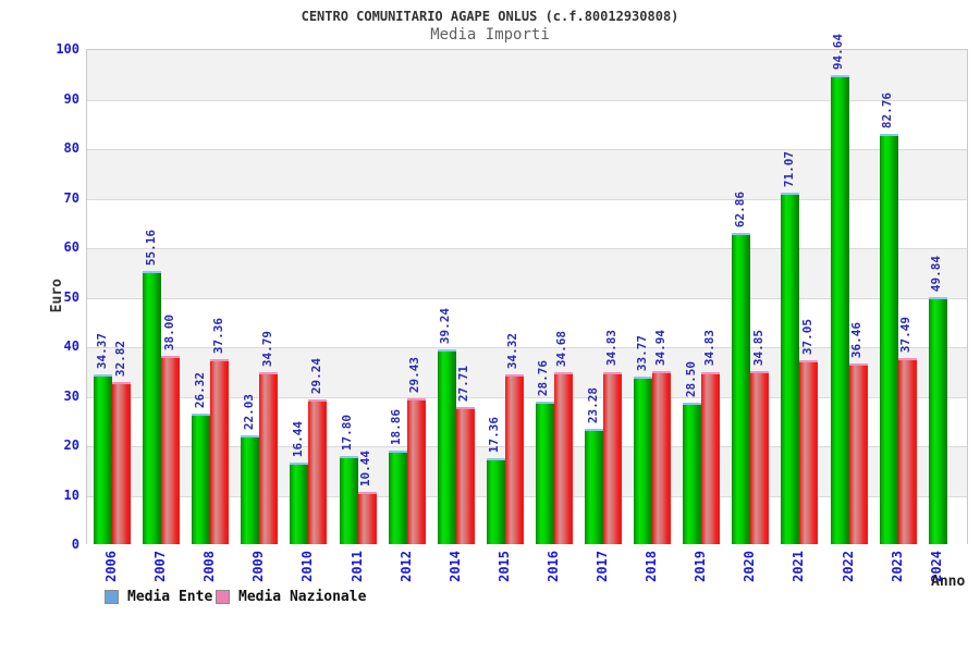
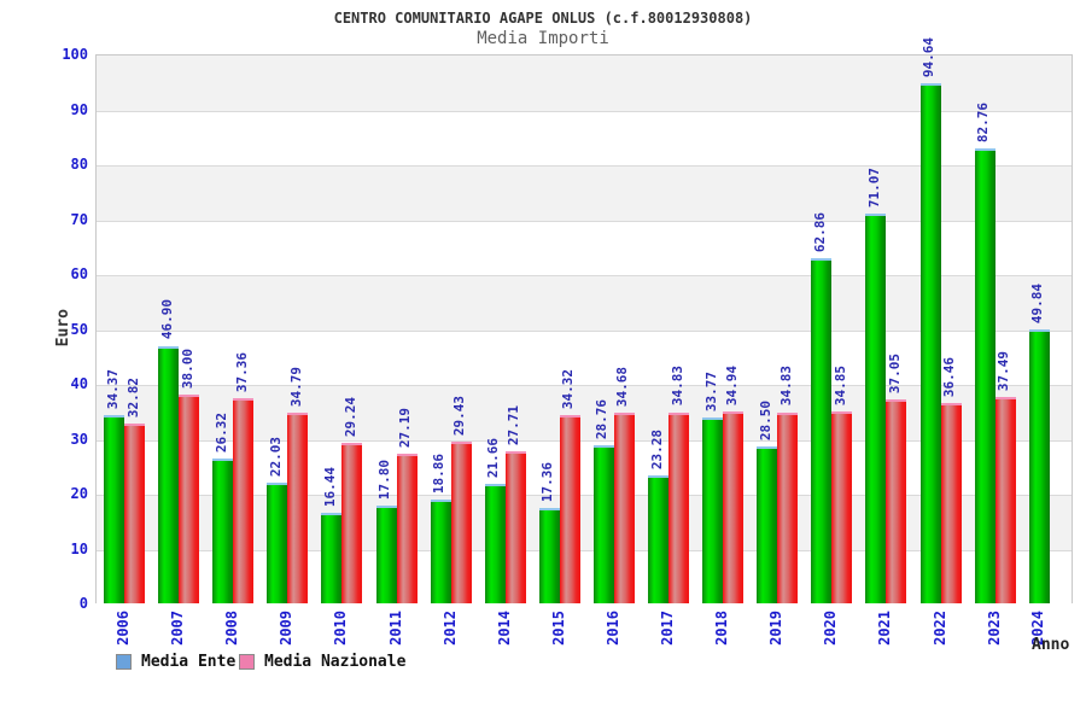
Media Ente/2007: 55.16 -> 46.90
Media Nazionale/2011: 10.44 -> 27.19
Media Ente/2014: 39.24 -> 21.66
